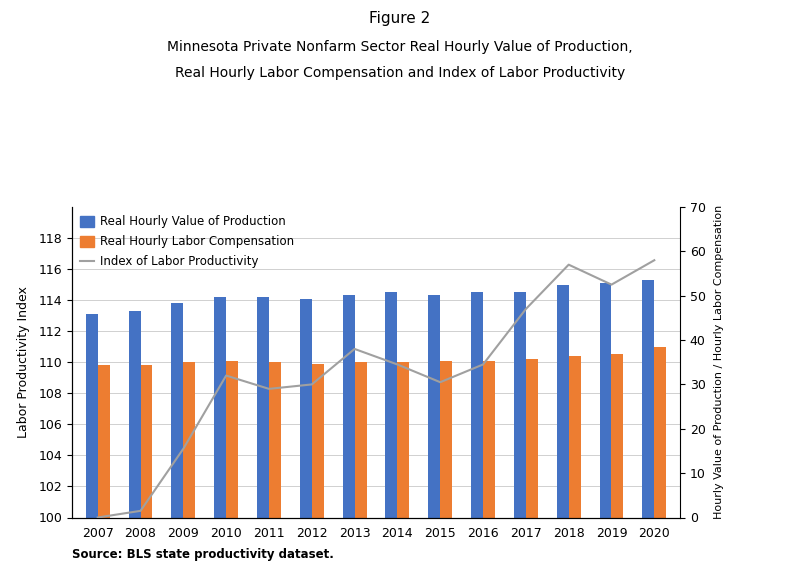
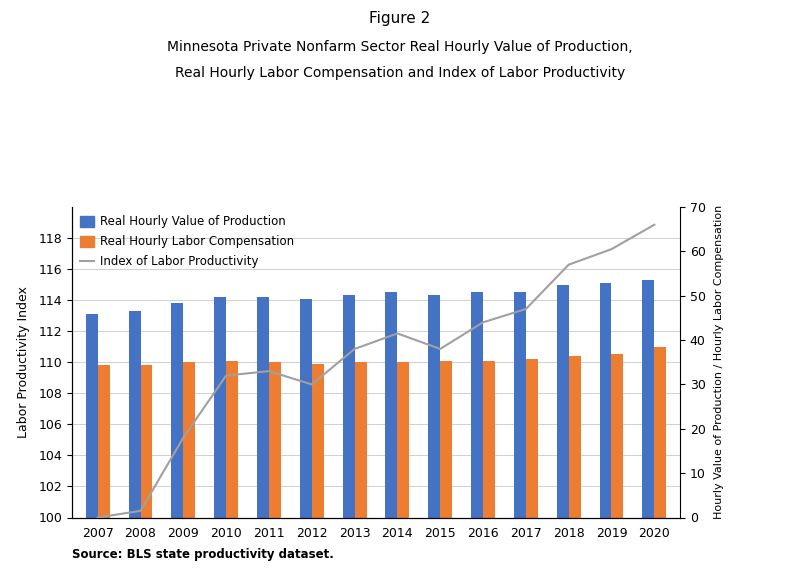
Index of Labor Productivity/2009: 15.5 -> 18.0
Index of Labor Productivity/2011: 29.0 -> 33.0
Index of Labor Productivity/2014: 34.5 -> 41.5
Index of Labor Productivity/2015: 30.5 -> 38.0
Index of Labor Productivity/2016: 34.5 -> 44.0
Index of Labor Productivity/2019: 52.5 -> 60.5
Index of Labor Productivity/2020: 58.0 -> 66.0
